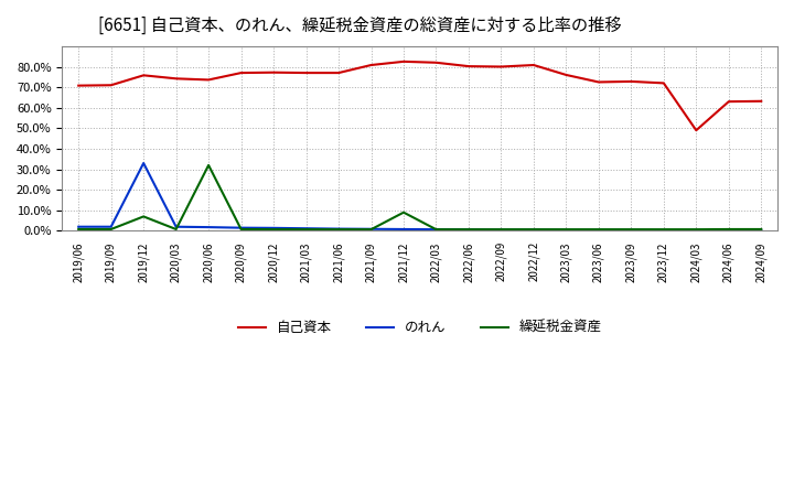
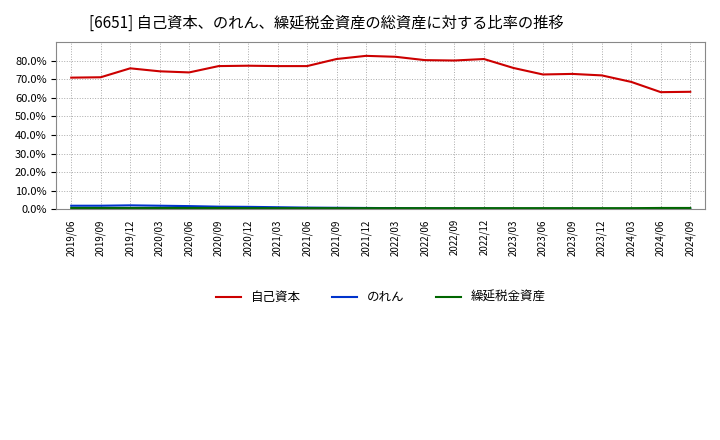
のれん/2019/12: 33% -> 2%
繰延税金資産/2019/12: 7% -> 1%
繰延税金資産/2020/06: 32% -> 1%
繰延税金資産/2021/12: 9% -> 1%
自己資本/2024/03: 49% -> 68%
